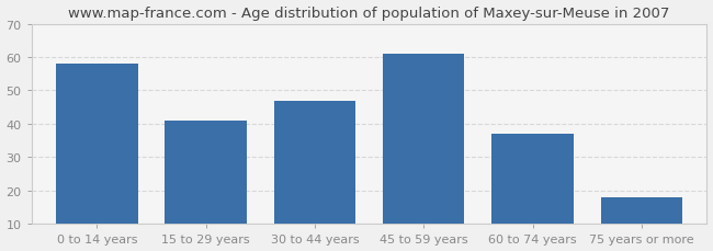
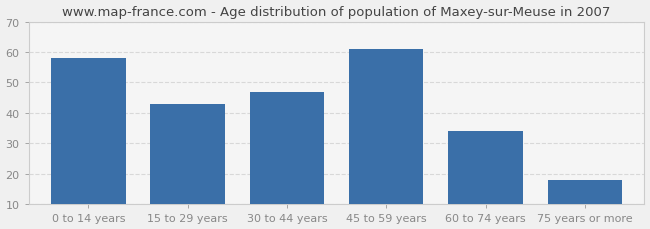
15 to 29 years: 41 -> 43
60 to 74 years: 37 -> 34
